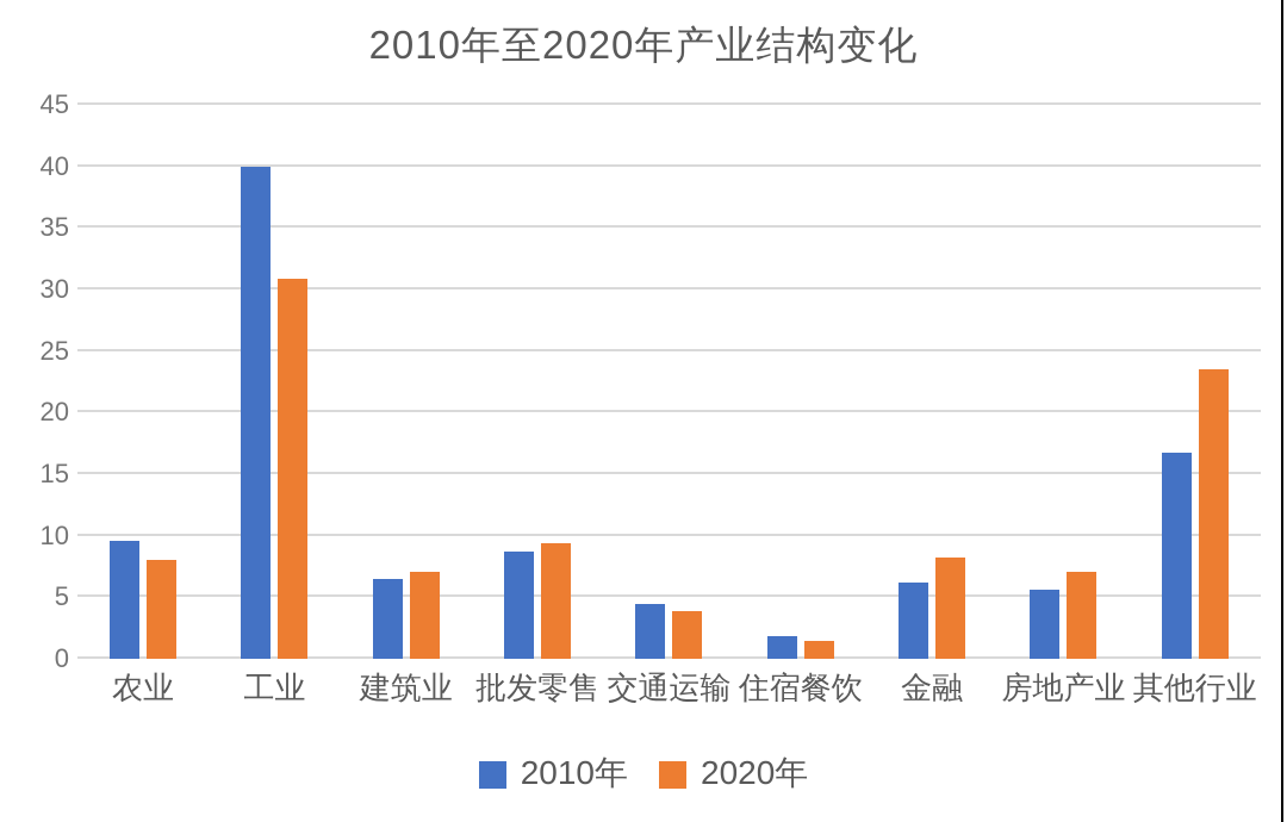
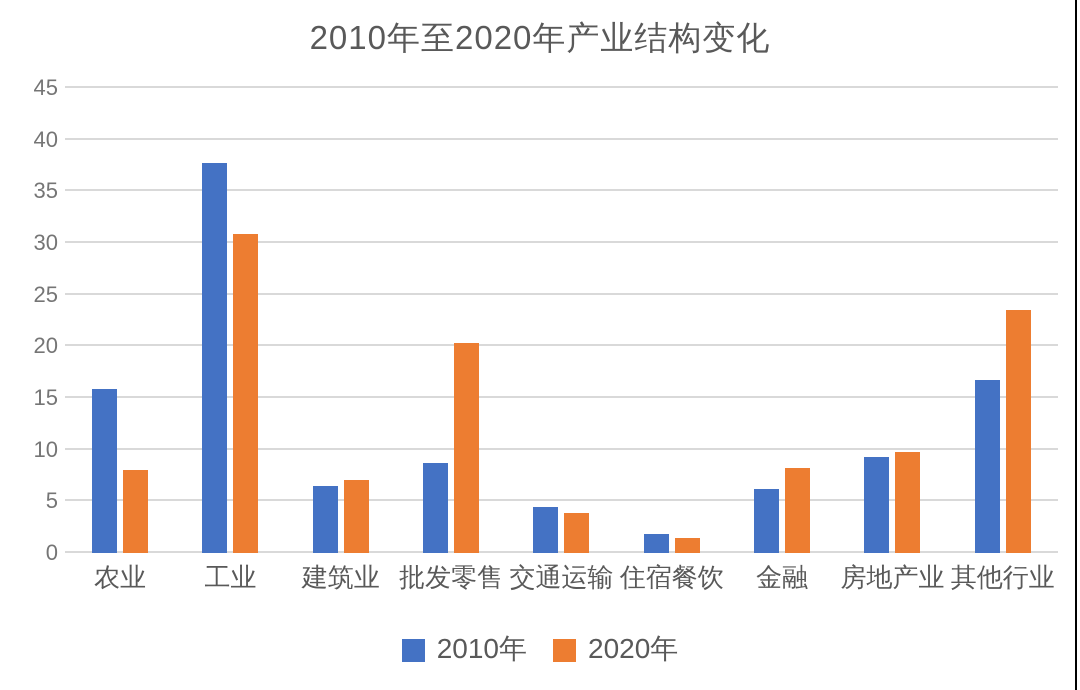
2010年/农业: 9.6 -> 15.9
2010年/工业: 40.0 -> 37.7
2020年/批发零售: 9.4 -> 20.3
2010年/房地产业: 5.6 -> 9.3
2020年/房地产业: 7.1 -> 9.8
